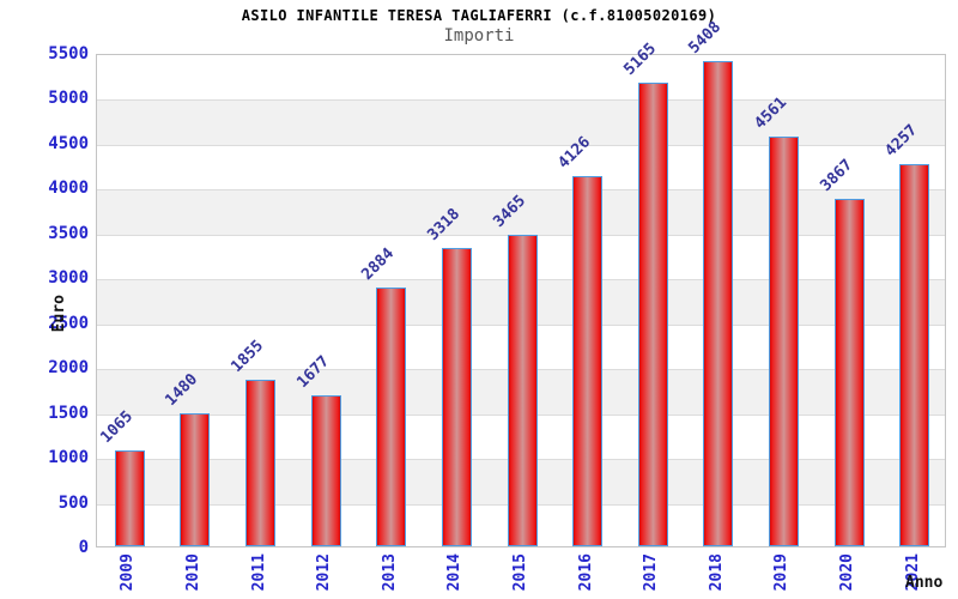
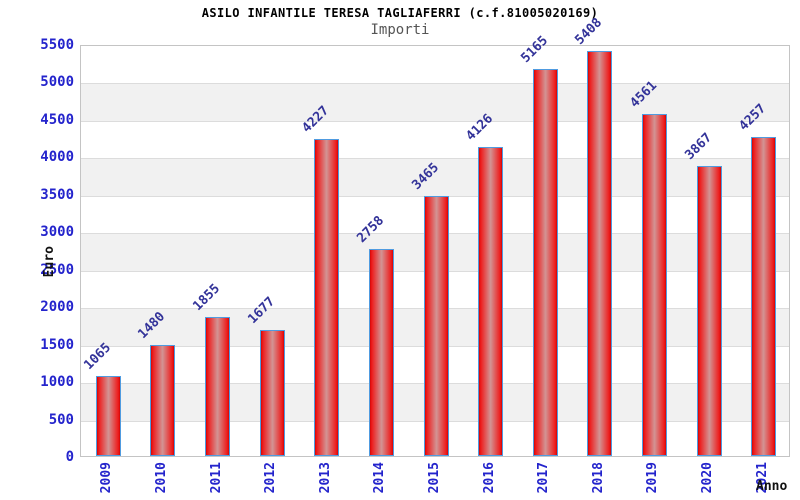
2013: 2884 -> 4227
2014: 3318 -> 2758
